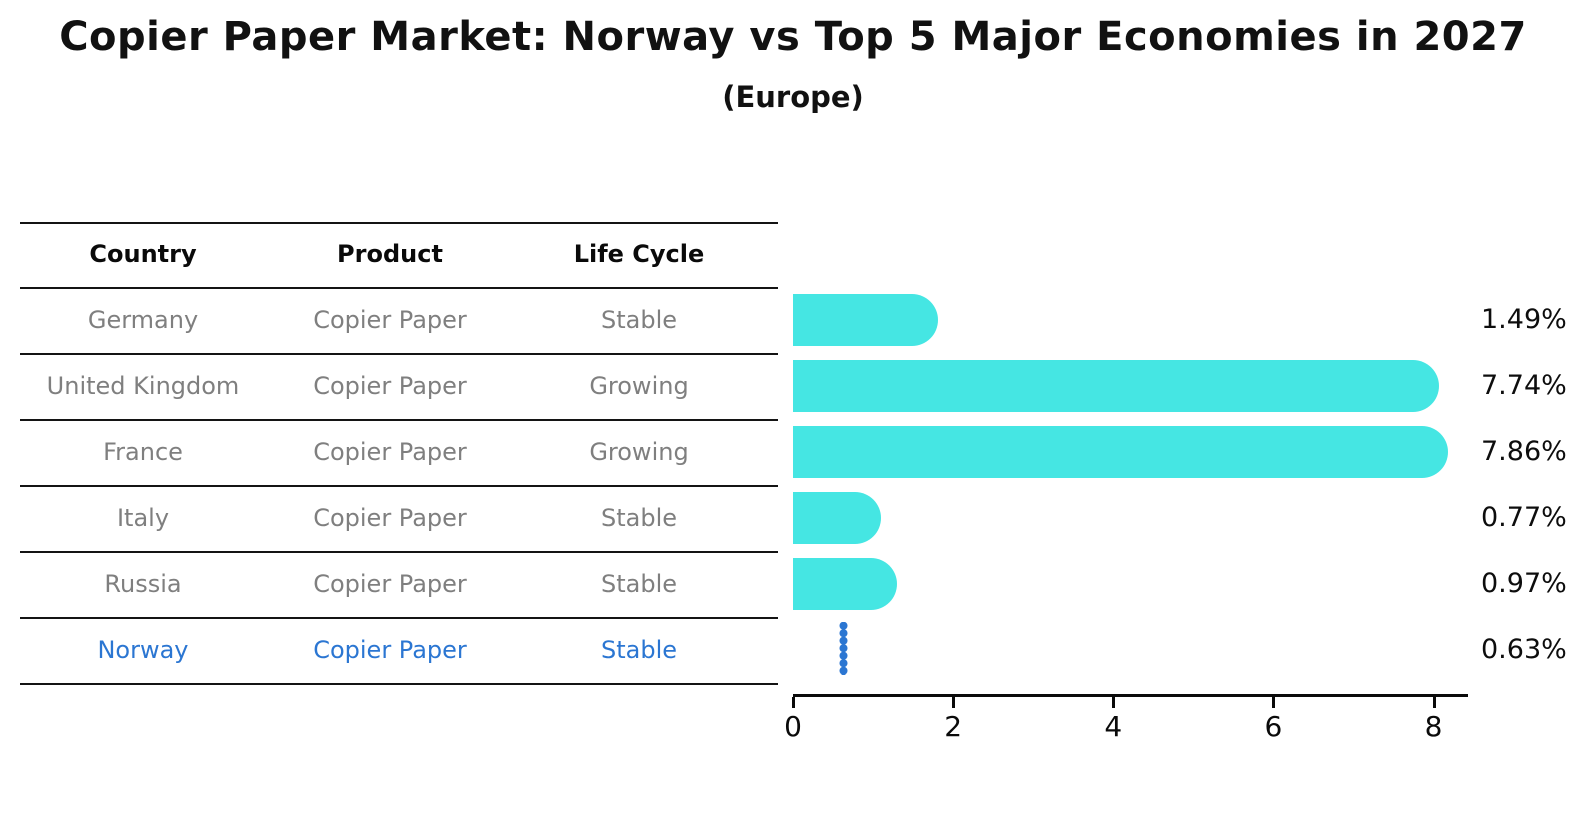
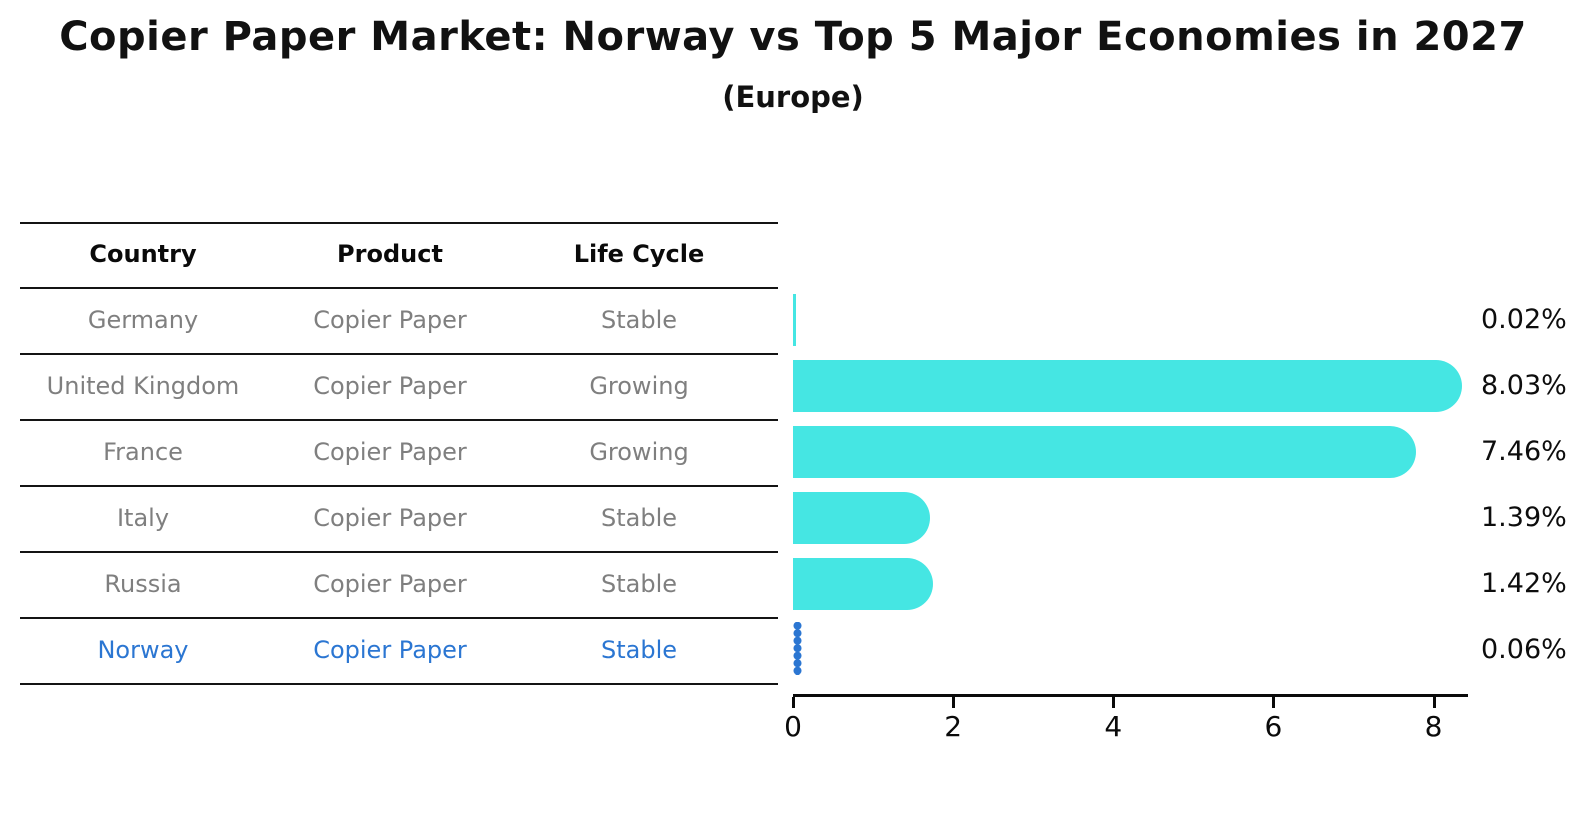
Germany: 1.49% -> 0.02%
United Kingdom: 7.74% -> 8.03%
France: 7.86% -> 7.46%
Italy: 0.77% -> 1.39%
Russia: 0.97% -> 1.42%
Norway: 0.63% -> 0.06%
